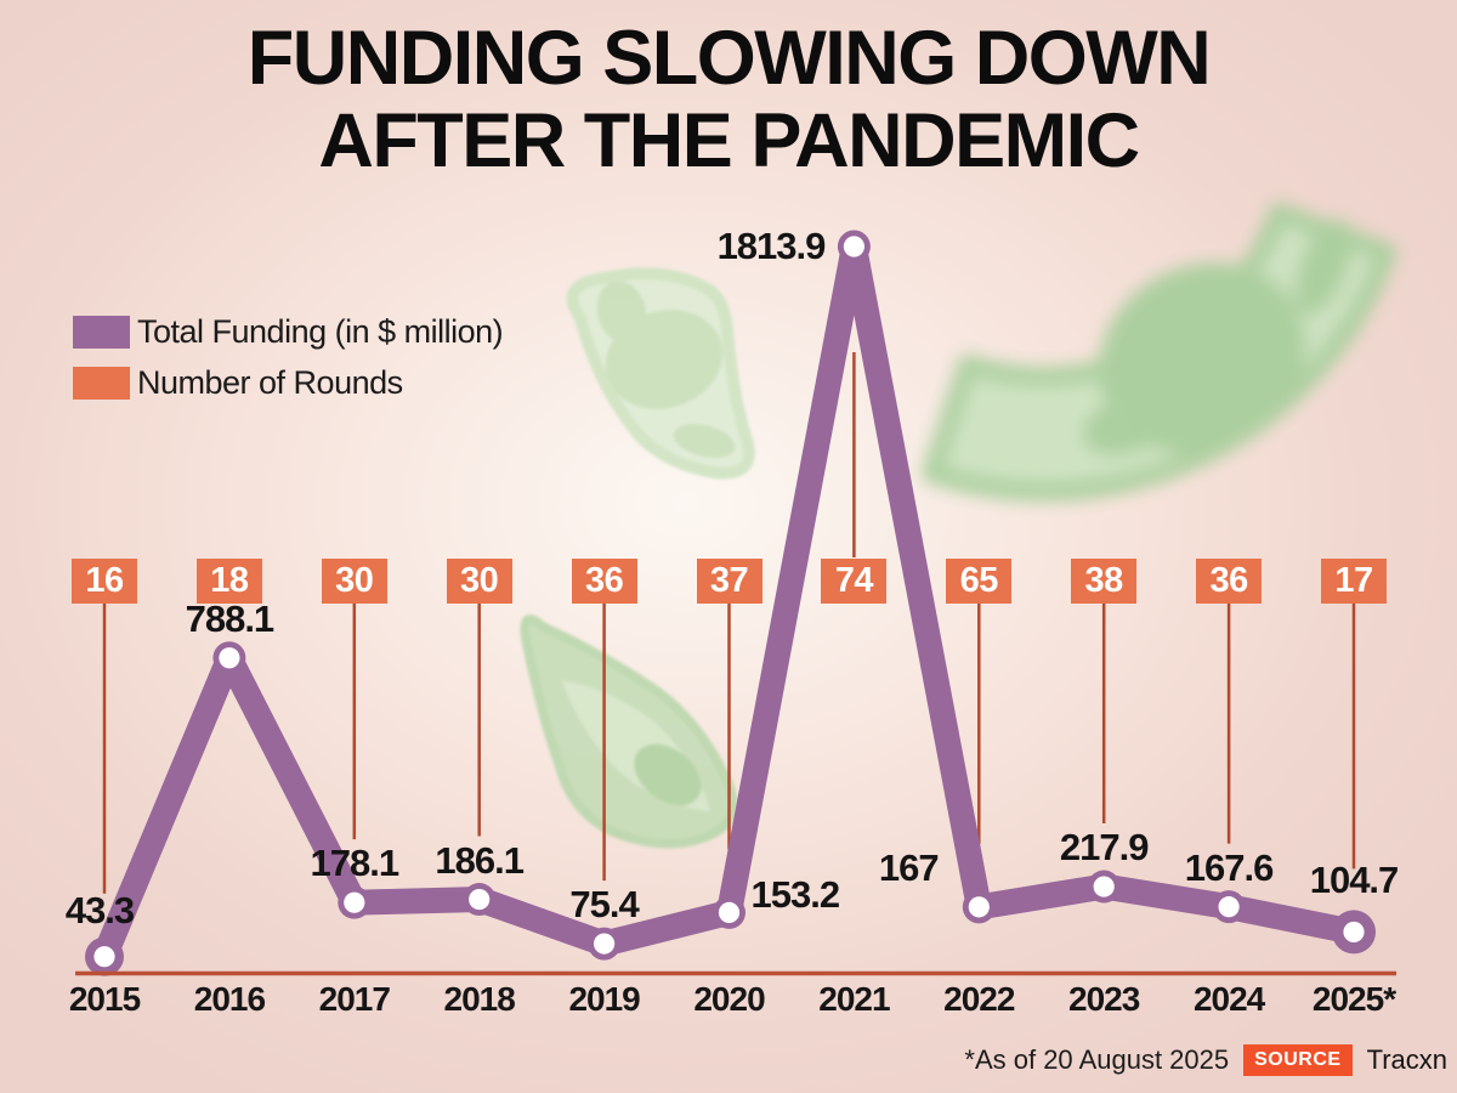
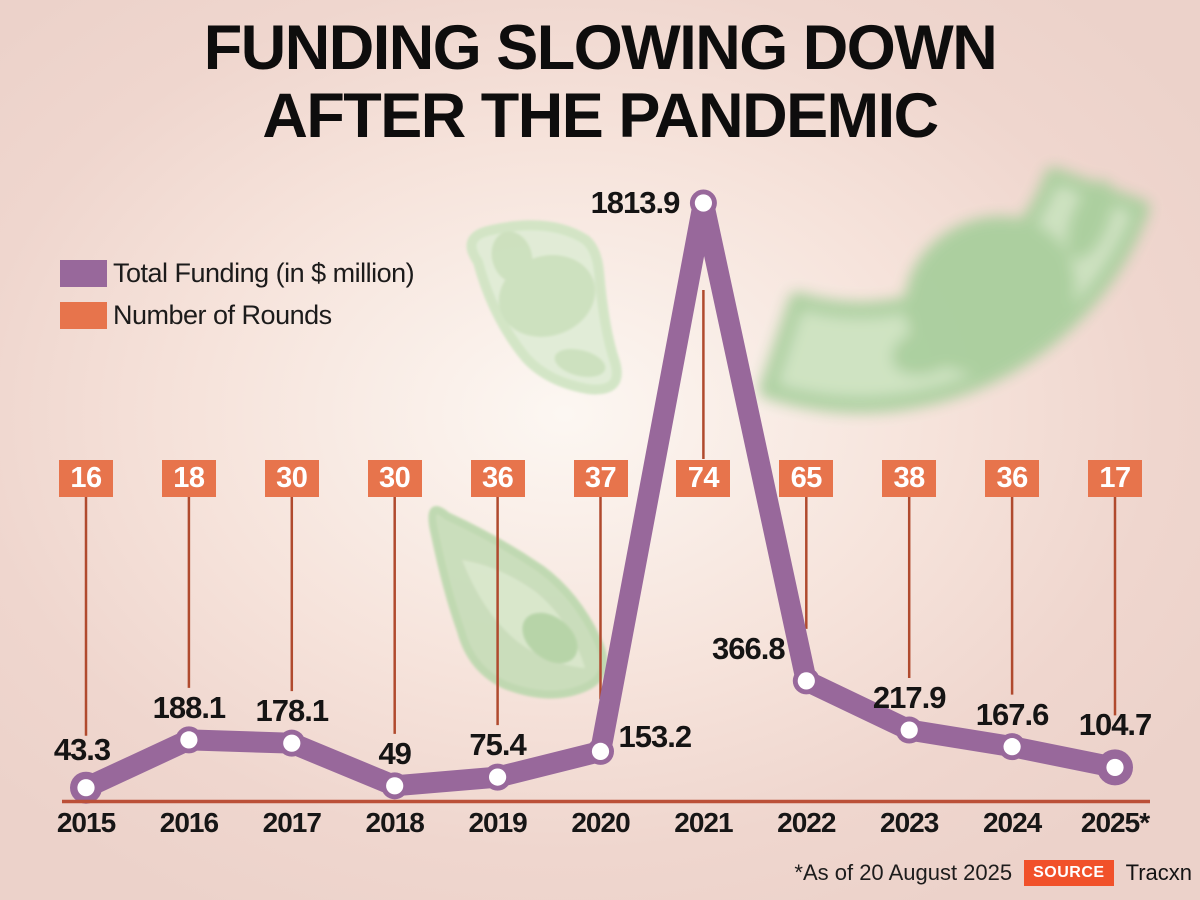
Total Funding (in $ million)/2016: 788.1 -> 188.1
Total Funding (in $ million)/2018: 186.1 -> 49
Total Funding (in $ million)/2022: 167 -> 366.8
